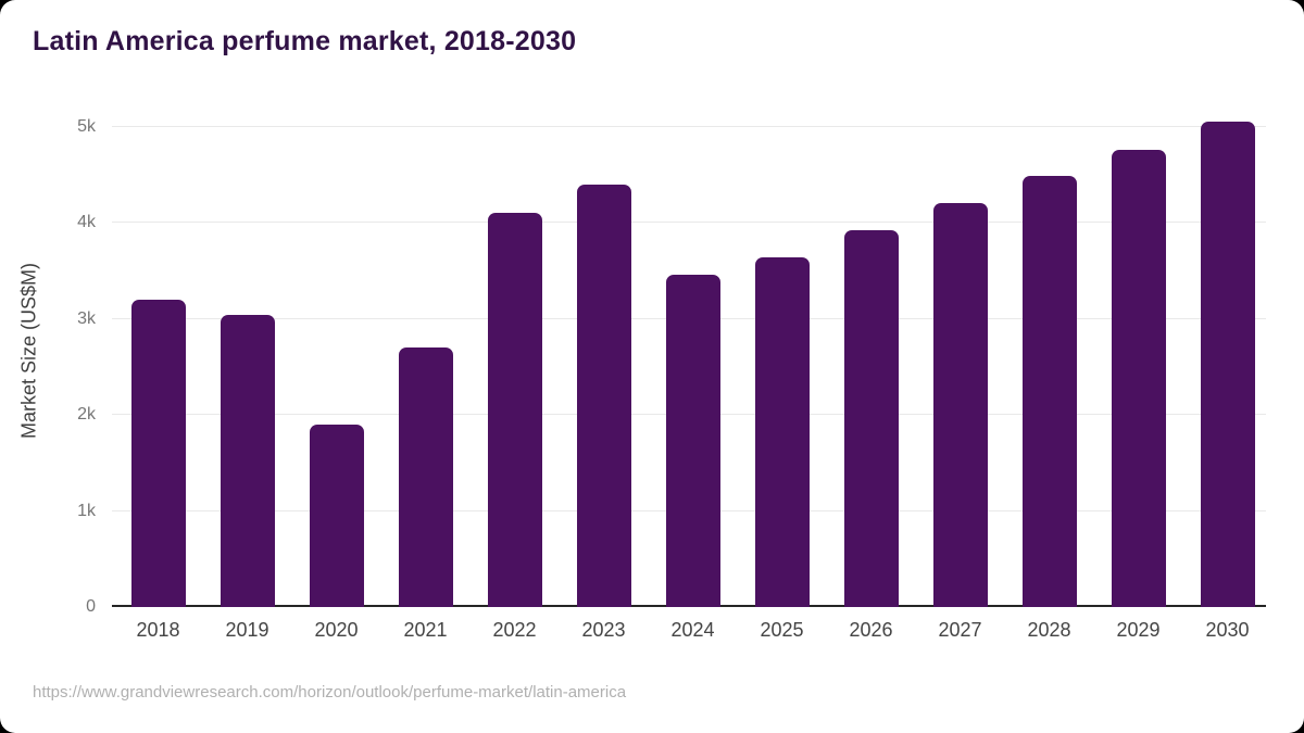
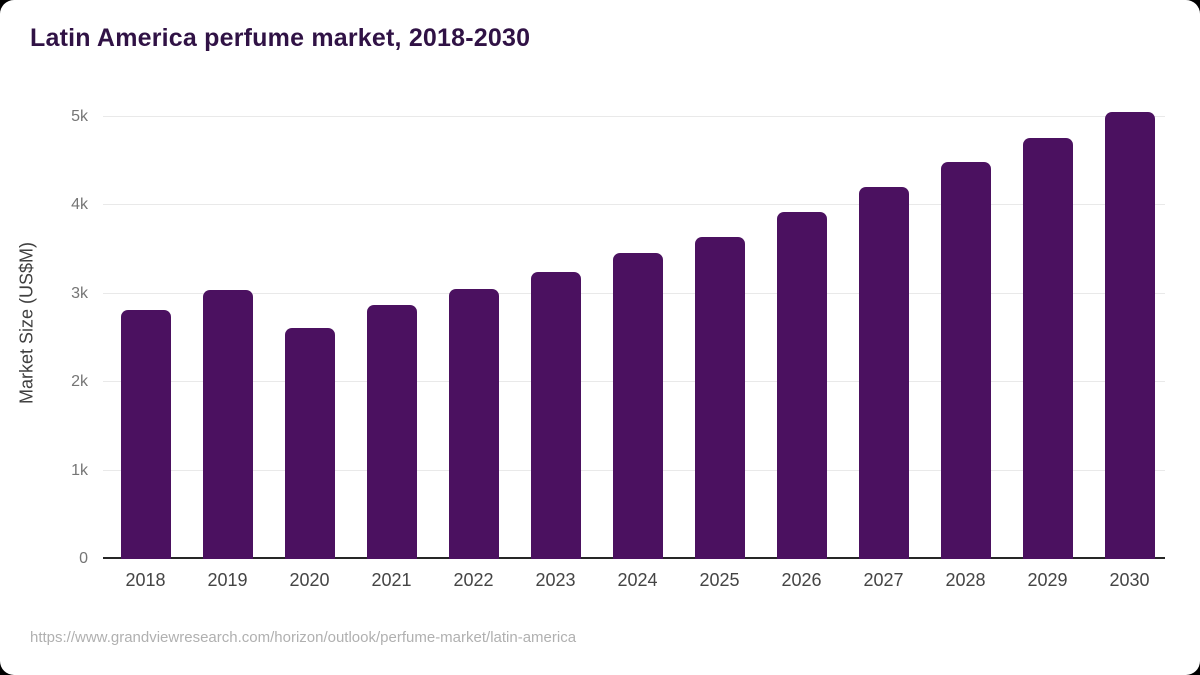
2018: 3.2k -> 2.8k
2020: 1.9k -> 2.6k
2021: 2.7k -> 2.9k
2022: 4.1k -> 3.0k
2023: 4.4k -> 3.2k
